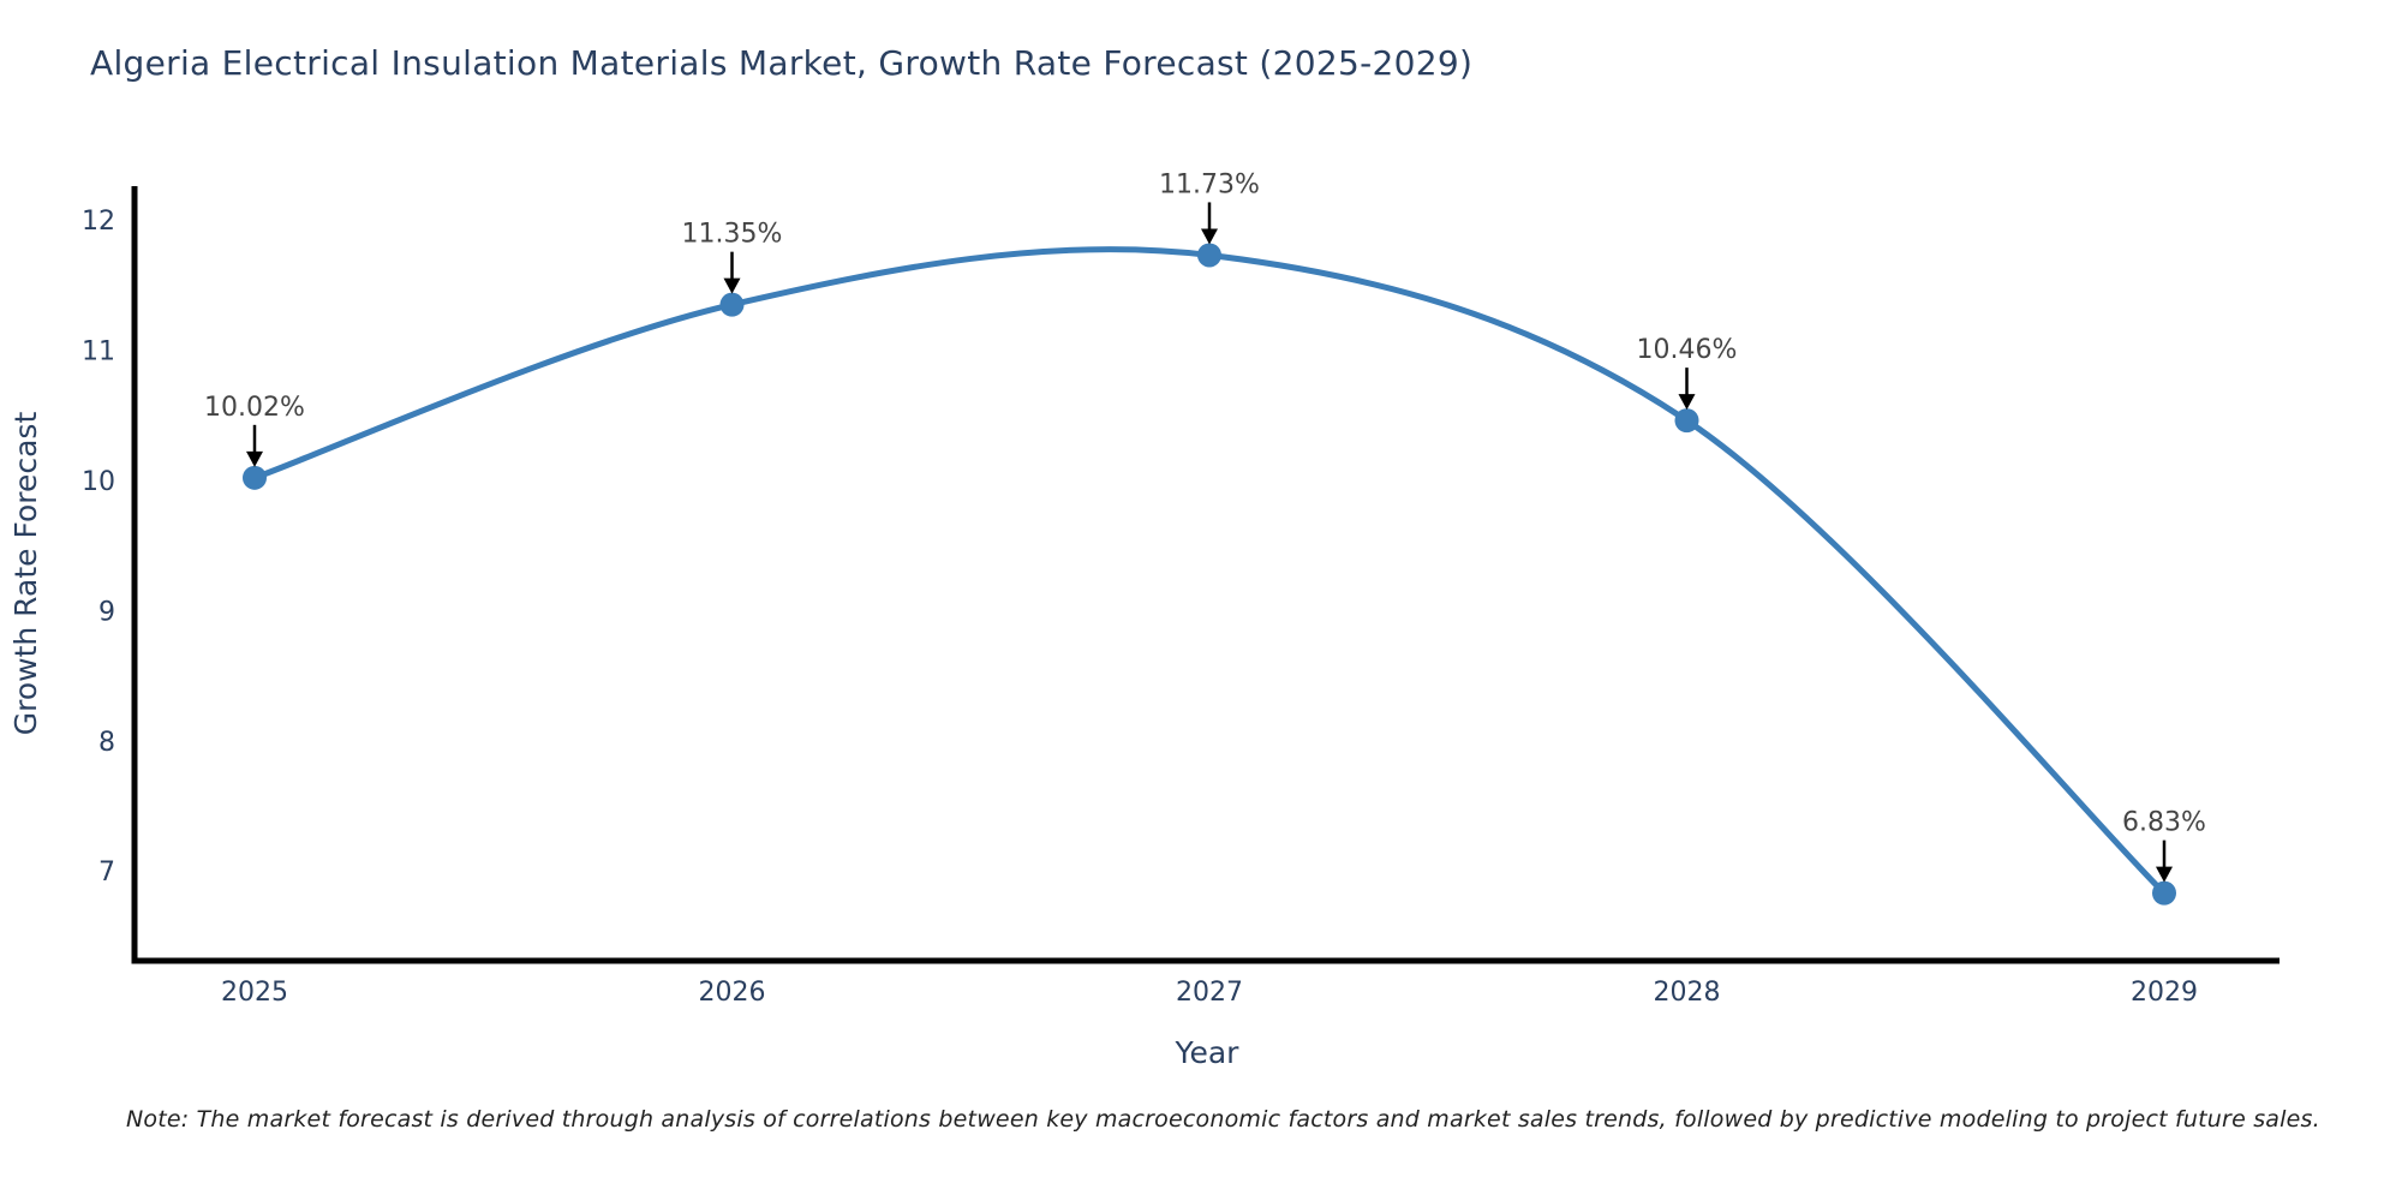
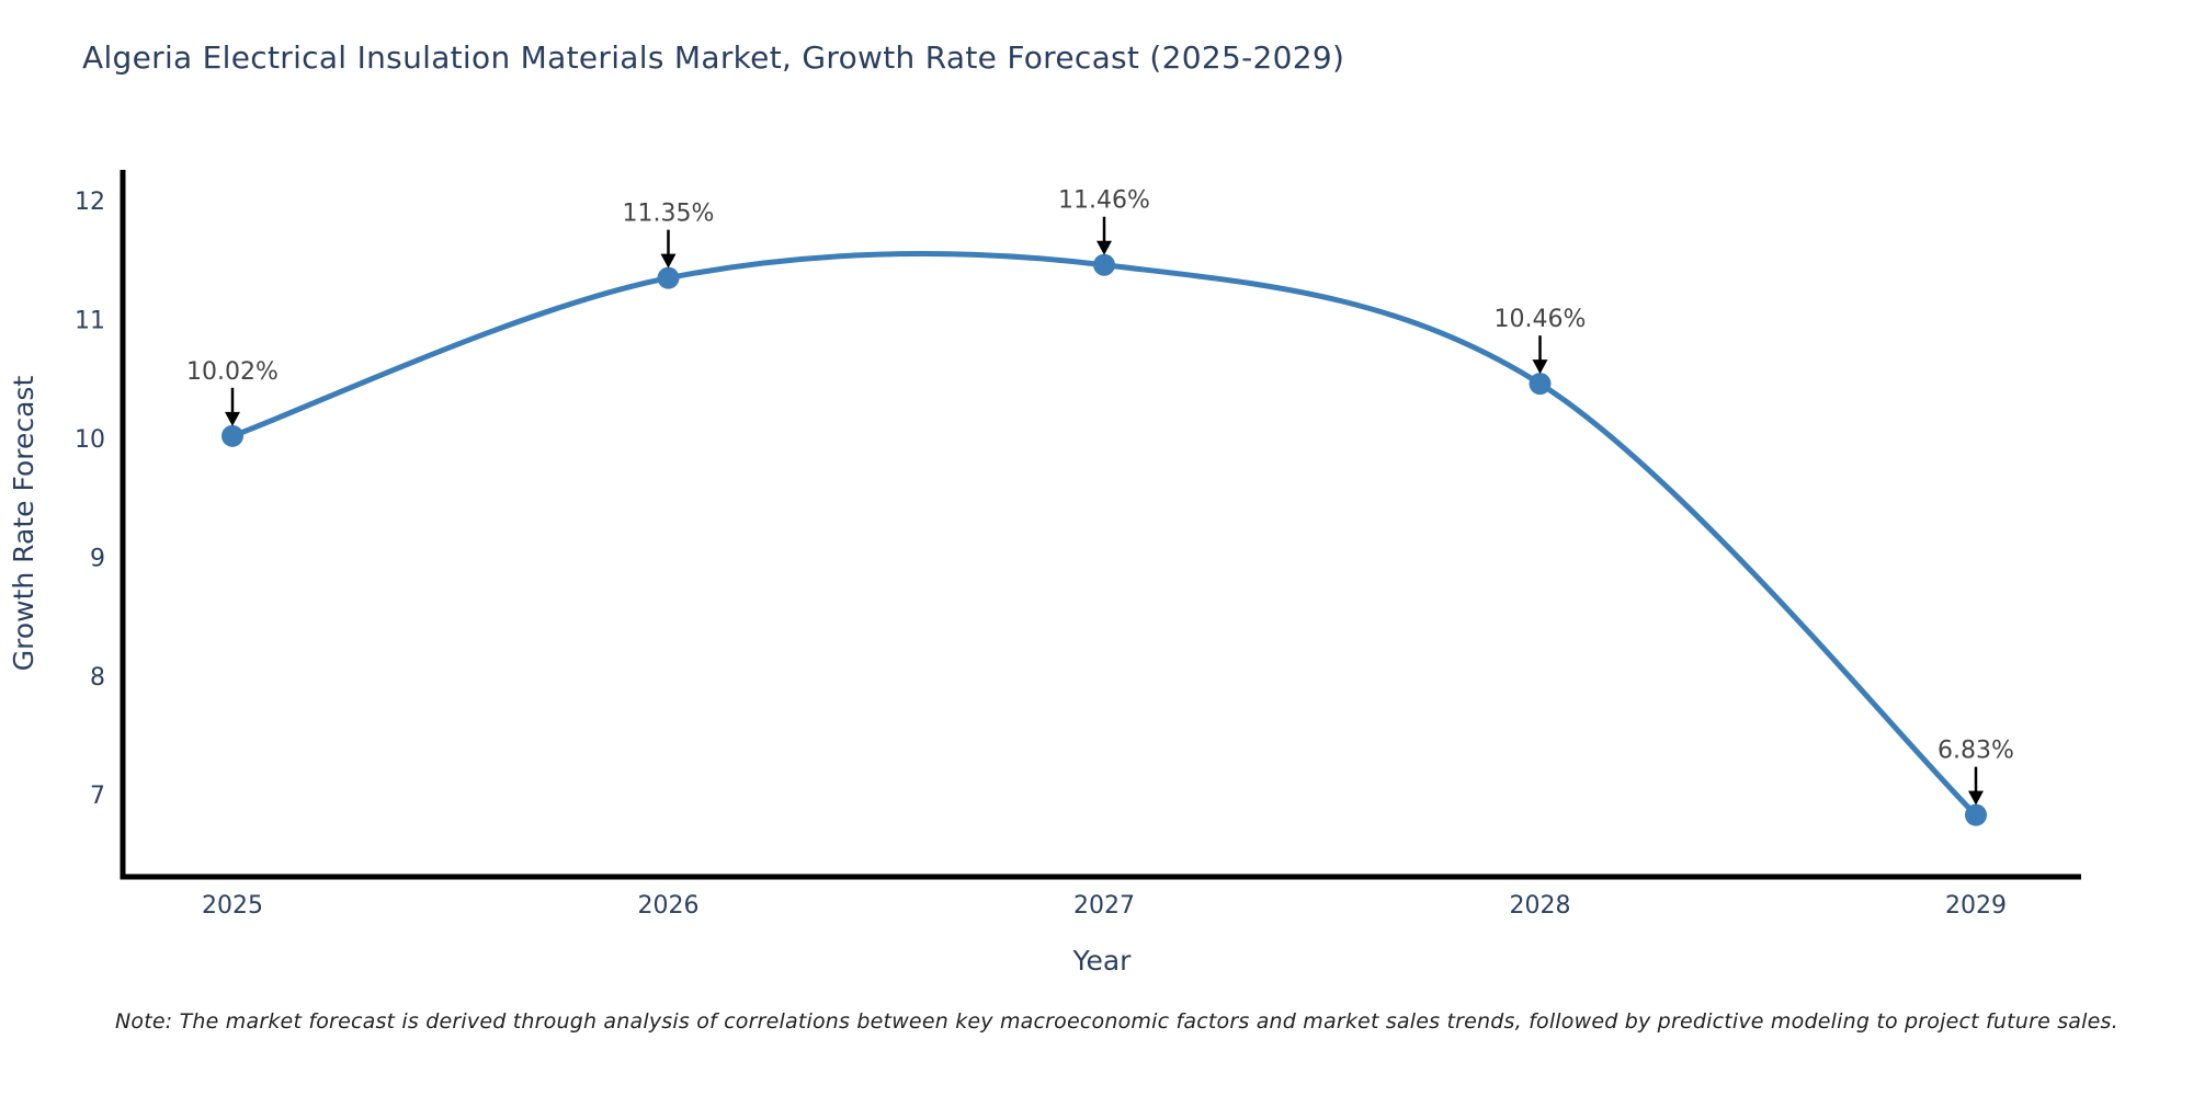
2027: 11.73% -> 11.46%
